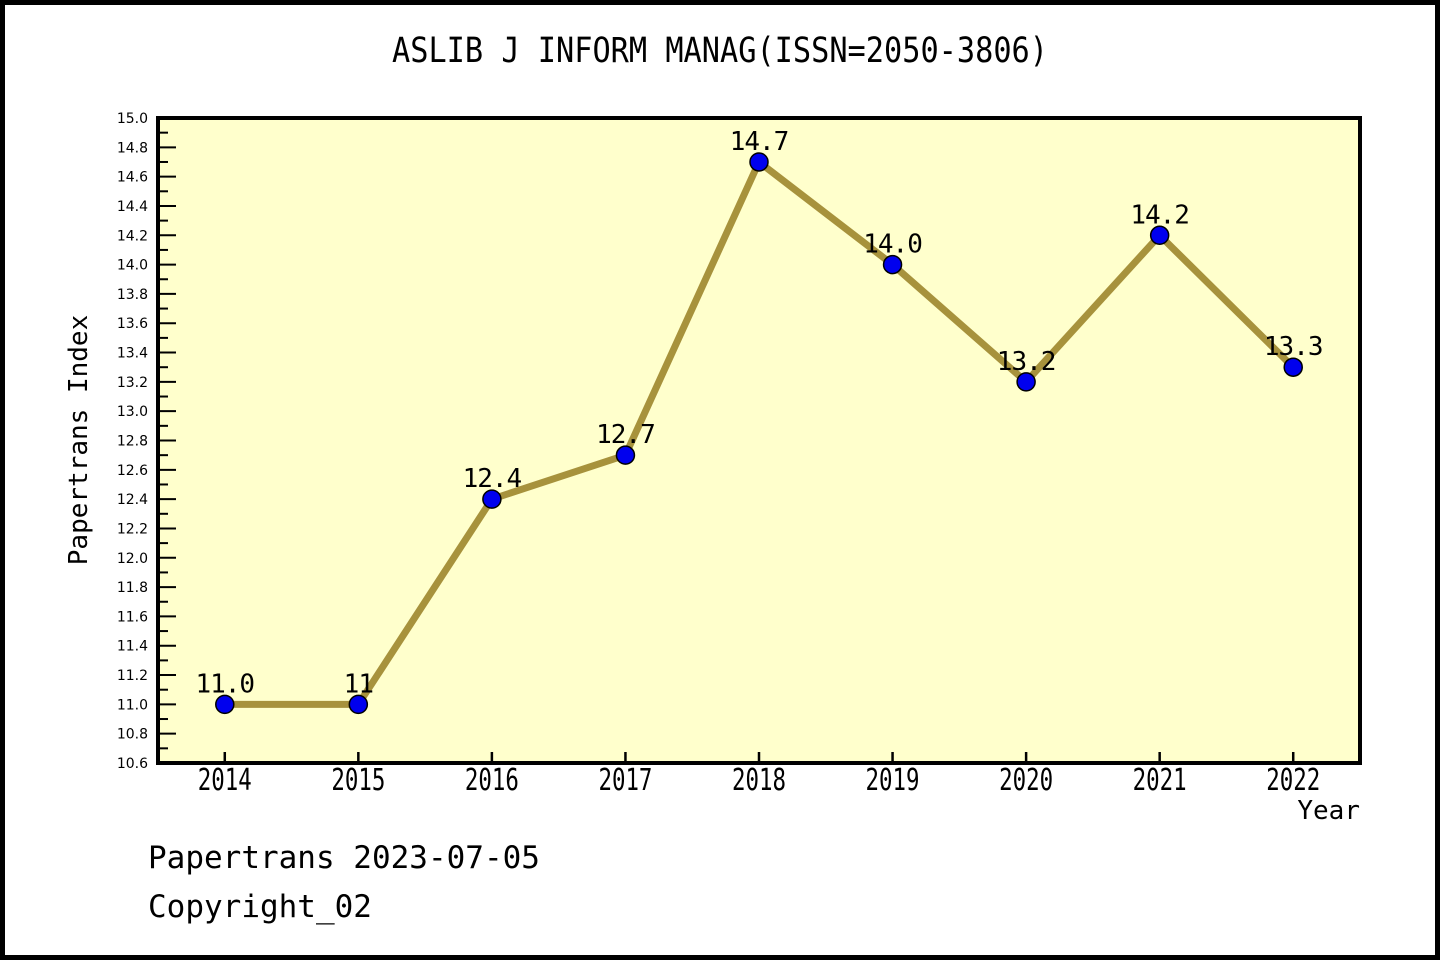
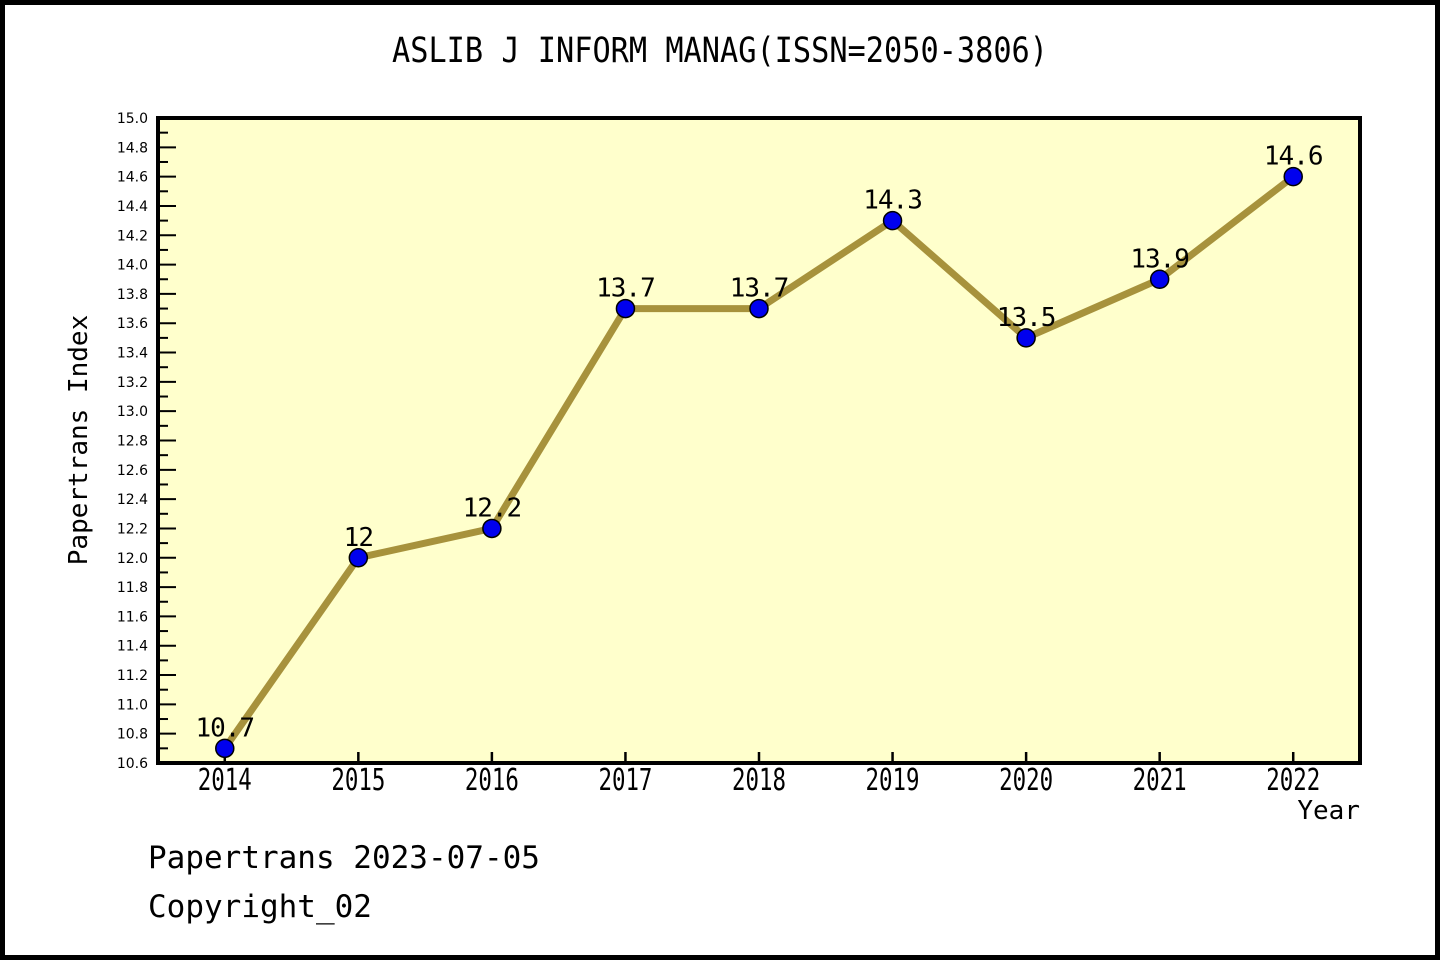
2014: 11.0 -> 10.7
2015: 11 -> 12
2016: 12.4 -> 12.2
2017: 12.7 -> 13.7
2018: 14.7 -> 13.7
2019: 14.0 -> 14.3
2020: 13.2 -> 13.5
2021: 14.2 -> 13.9
2022: 13.3 -> 14.6
